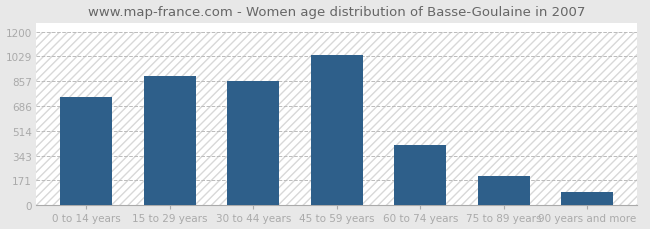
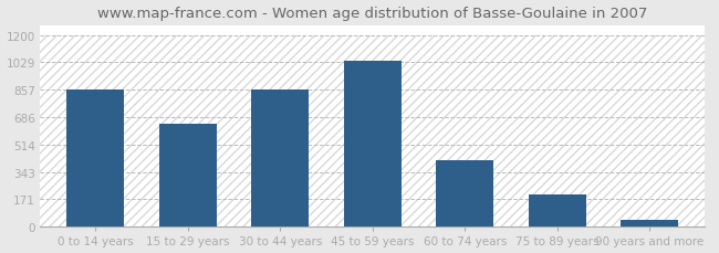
0 to 14 years: 750 -> 860
15 to 29 years: 890 -> 640
90 years and more: 90 -> 40
